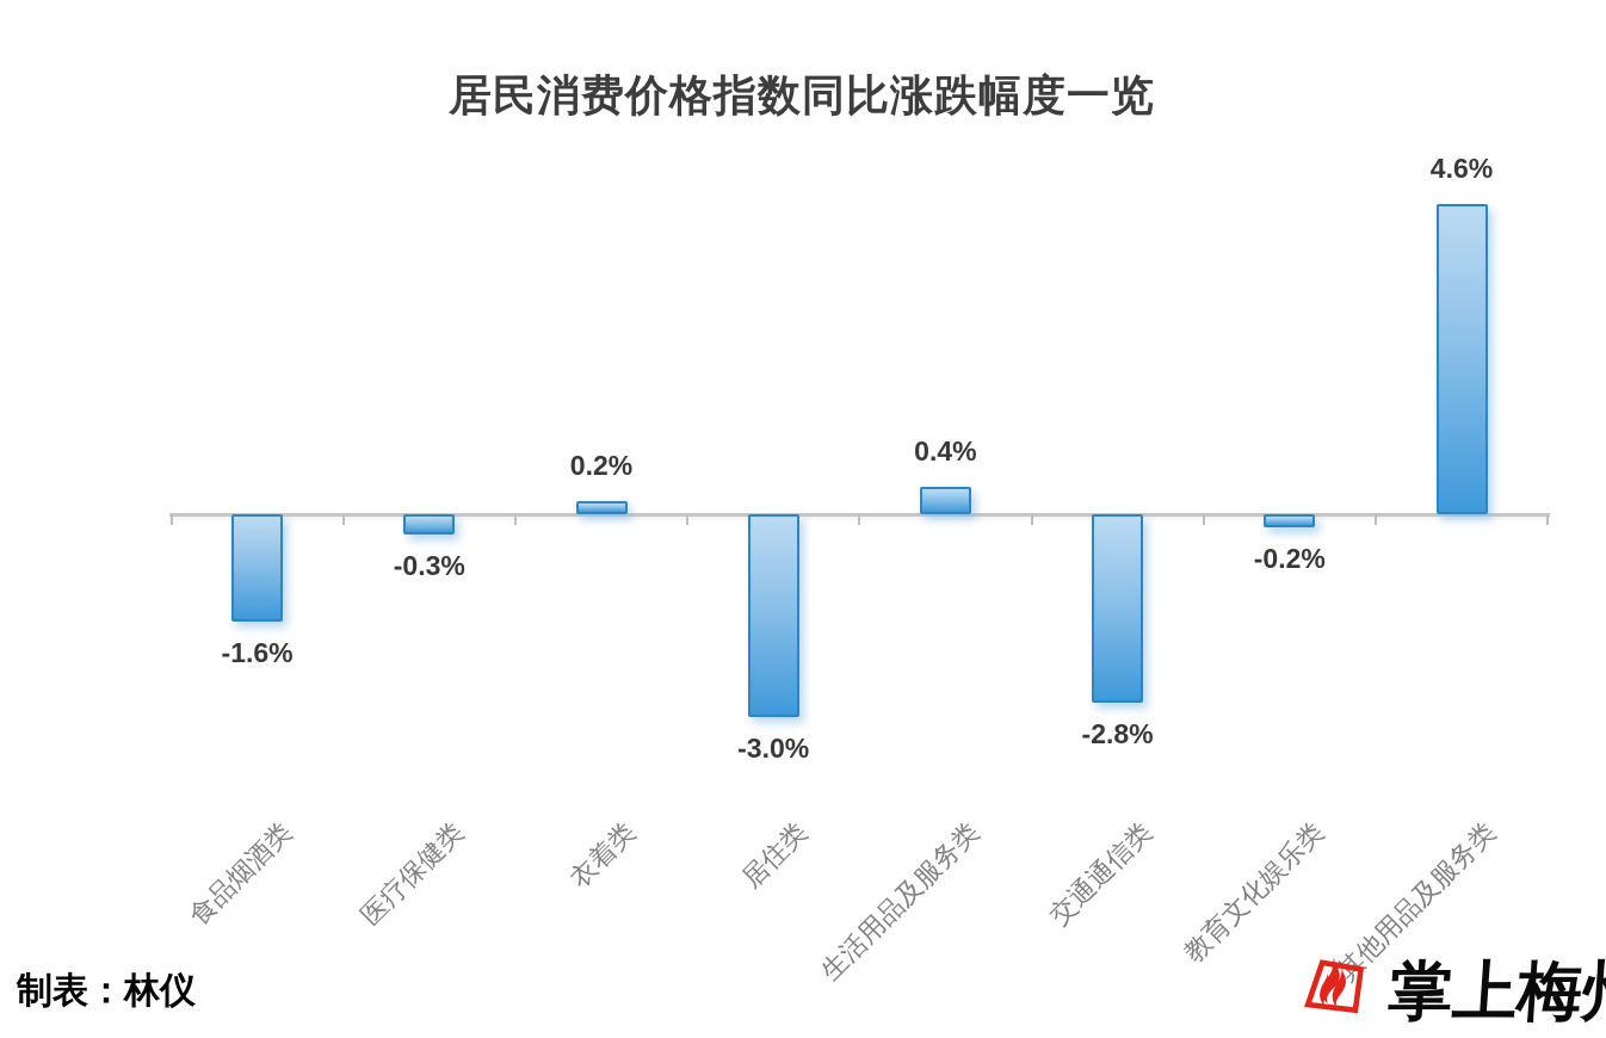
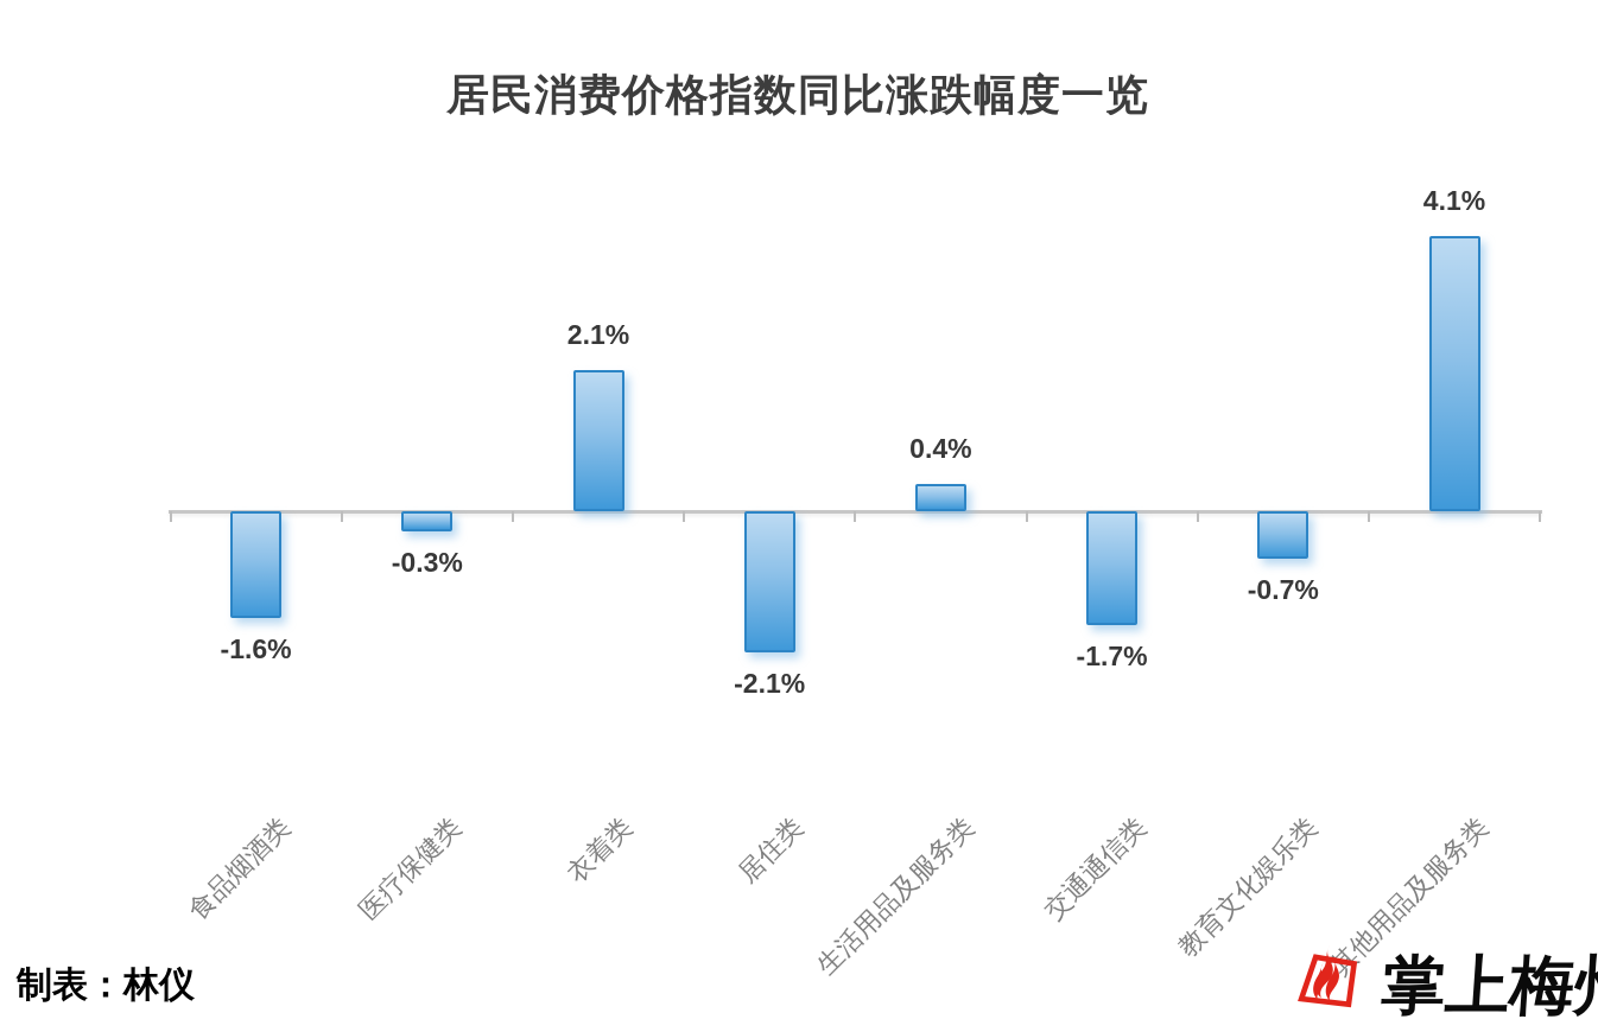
衣着类: 0.2% -> 2.1%
居住类: -3.0% -> -2.1%
交通通信类: -2.8% -> -1.7%
教育文化娱乐类: -0.2% -> -0.7%
其他用品及服务类: 4.6% -> 4.1%
